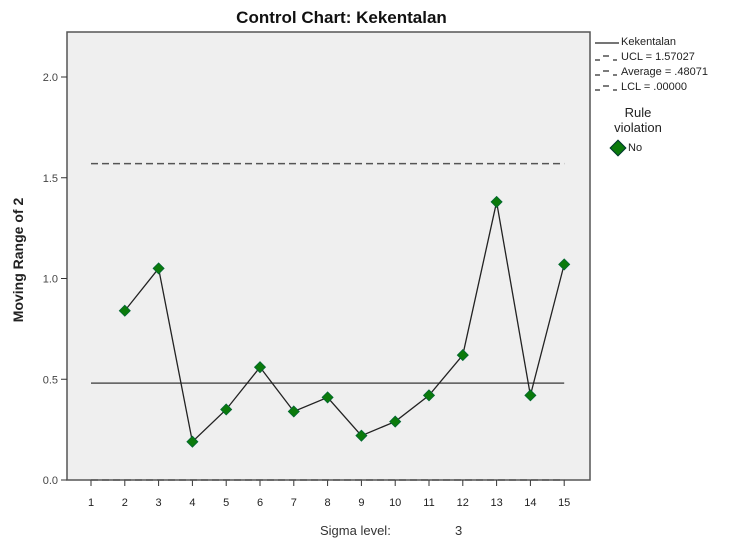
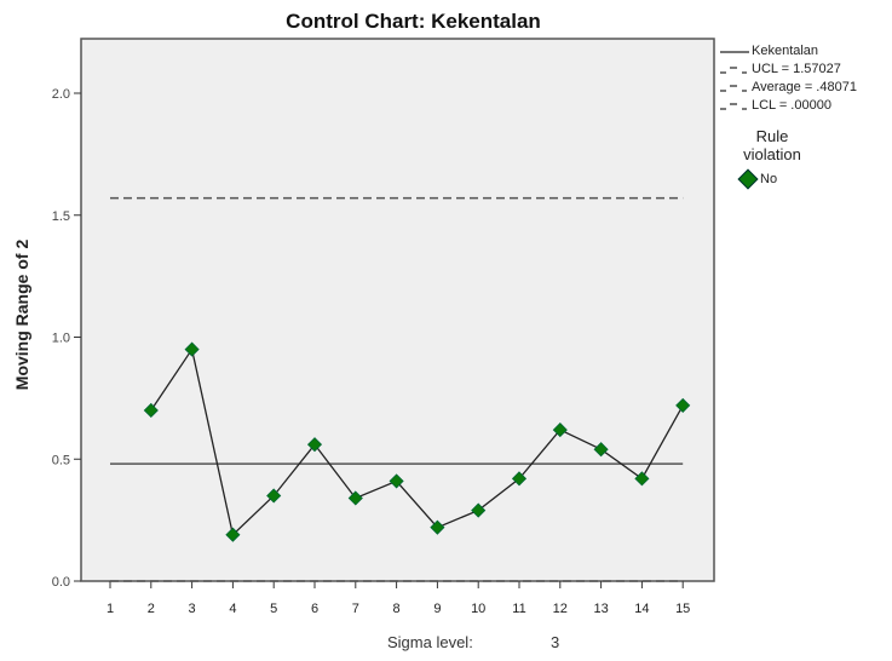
2: 0.84 -> 0.70
3: 1.05 -> 0.95
13: 1.38 -> 0.54
15: 1.07 -> 0.72
